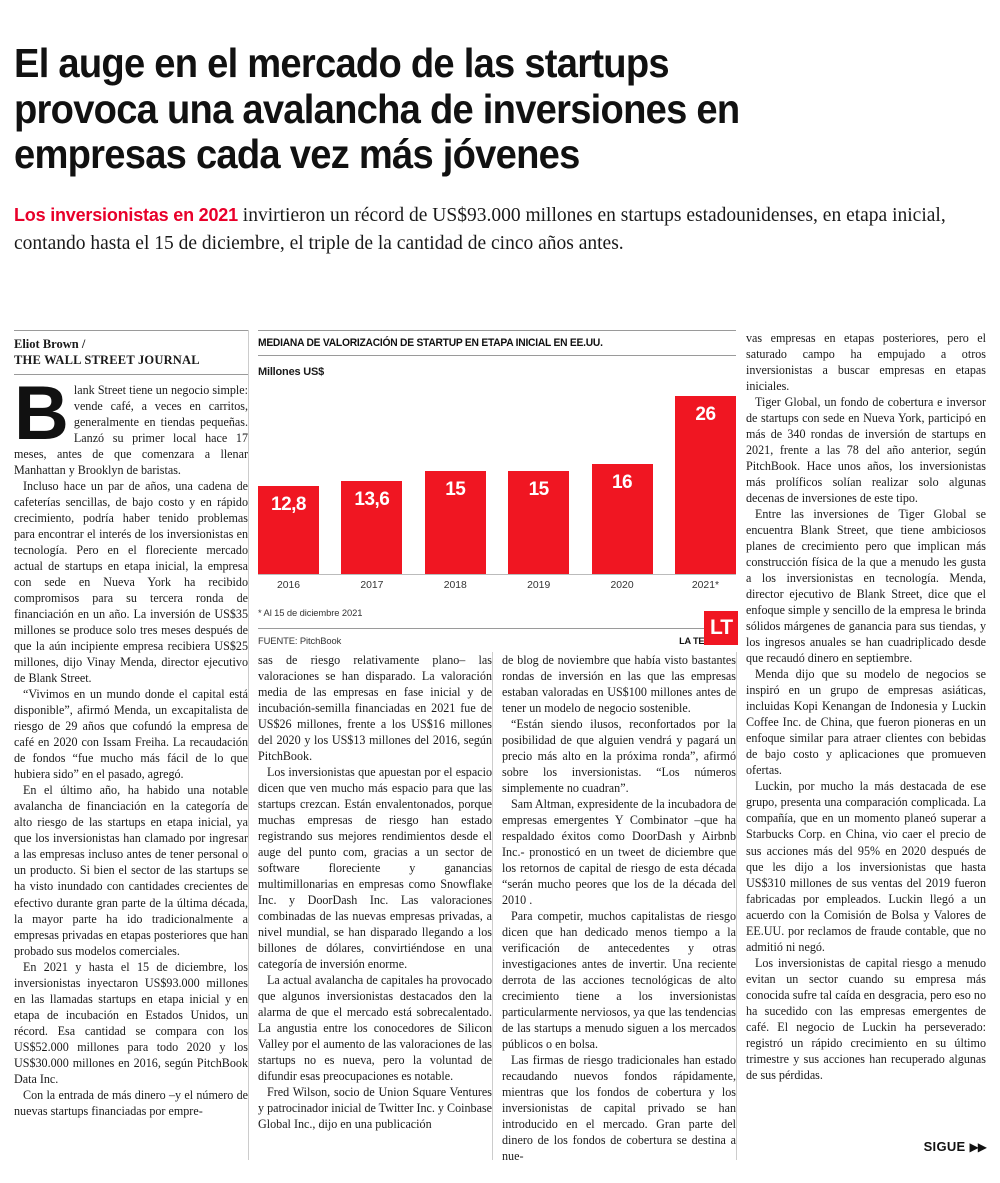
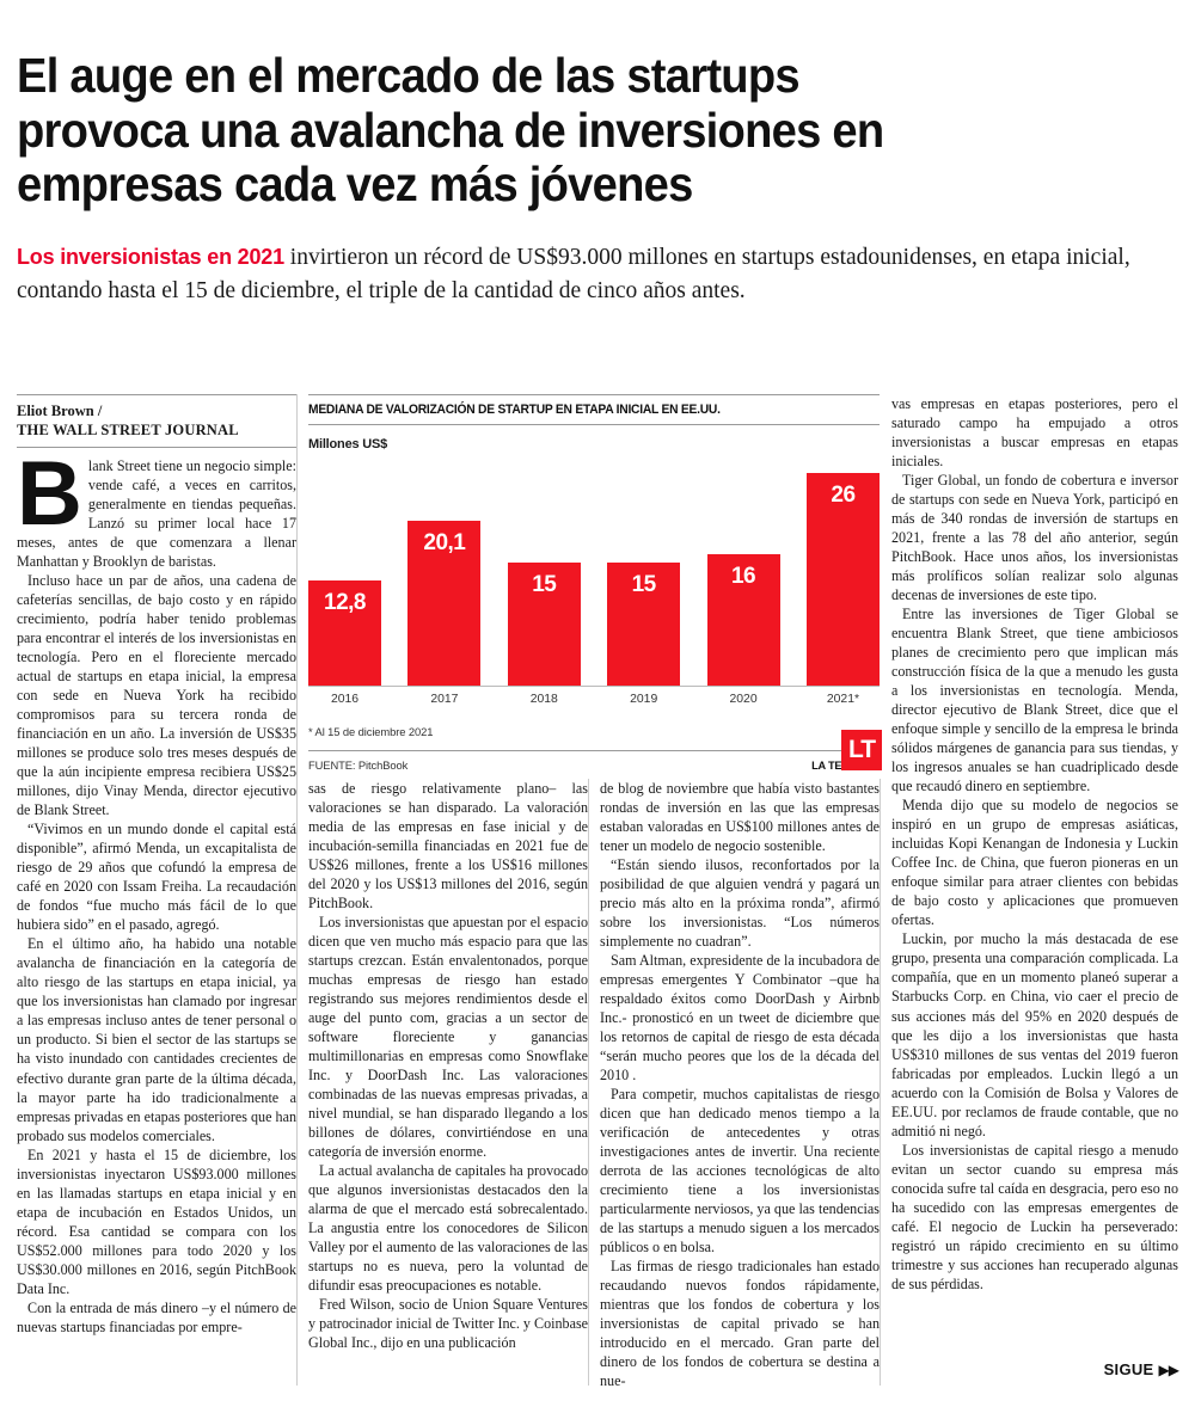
2017: 13,6 -> 20,1
